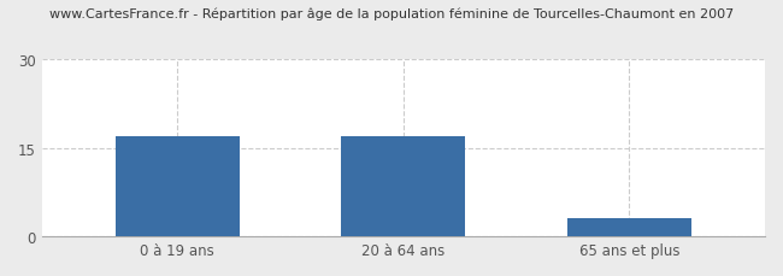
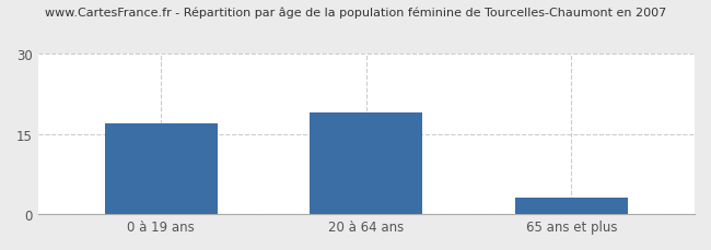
20 à 64 ans: 17 -> 19
